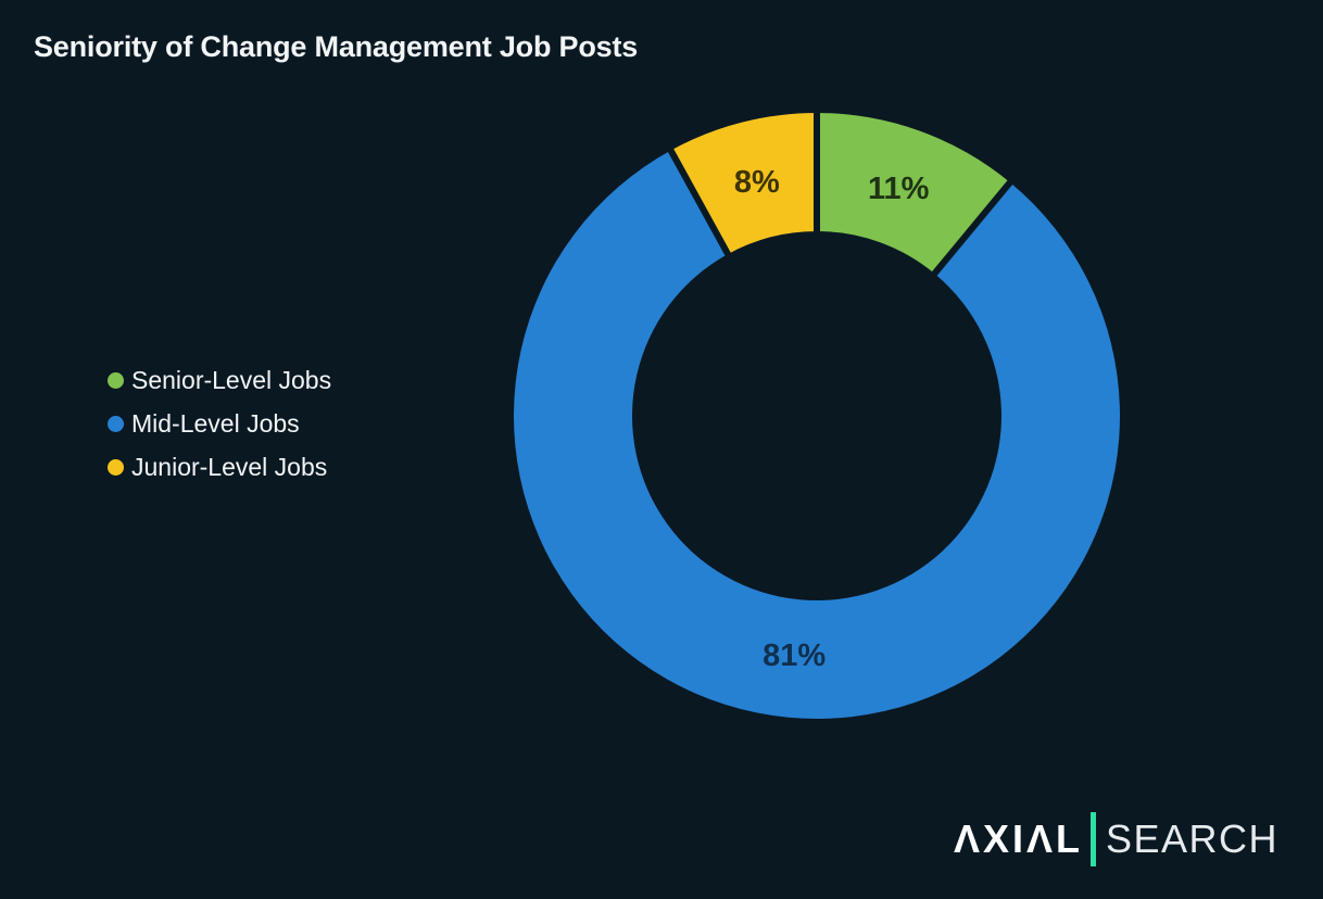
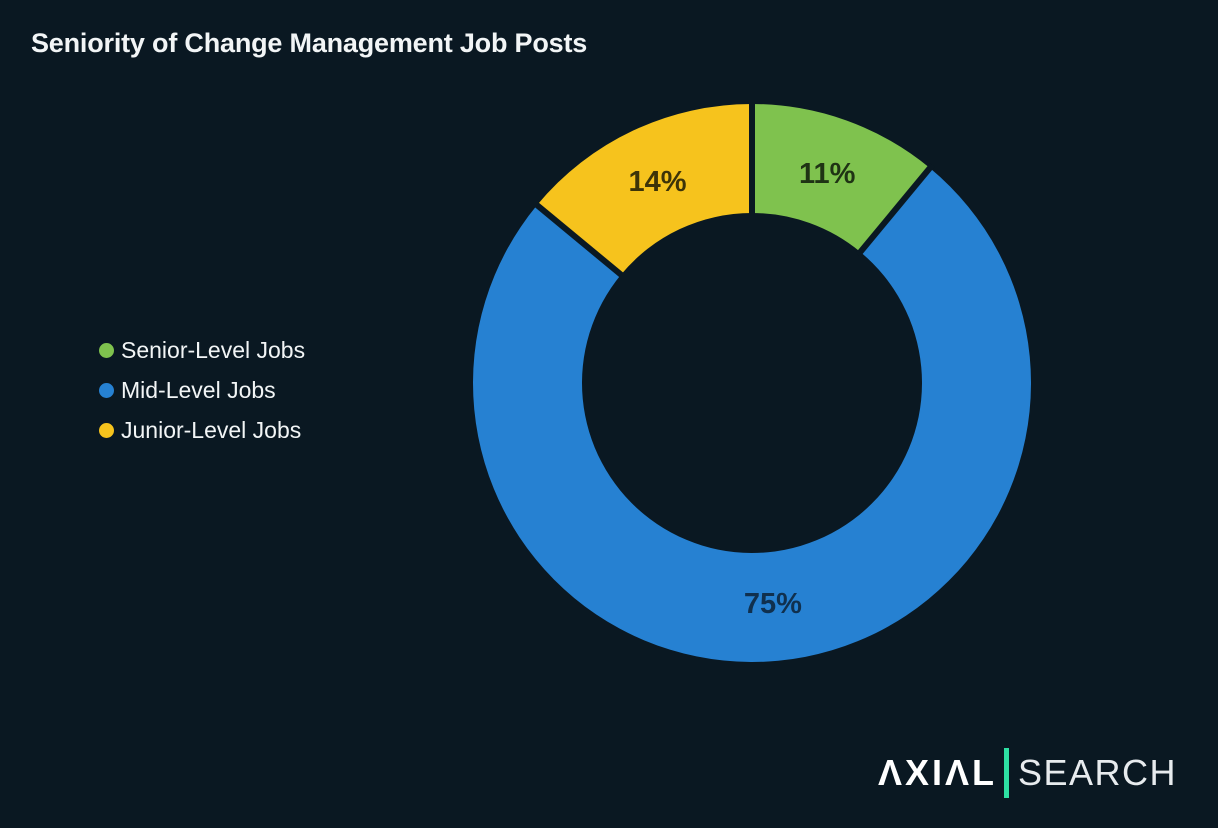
Mid-Level Jobs: 81% -> 75%
Junior-Level Jobs: 8% -> 14%
